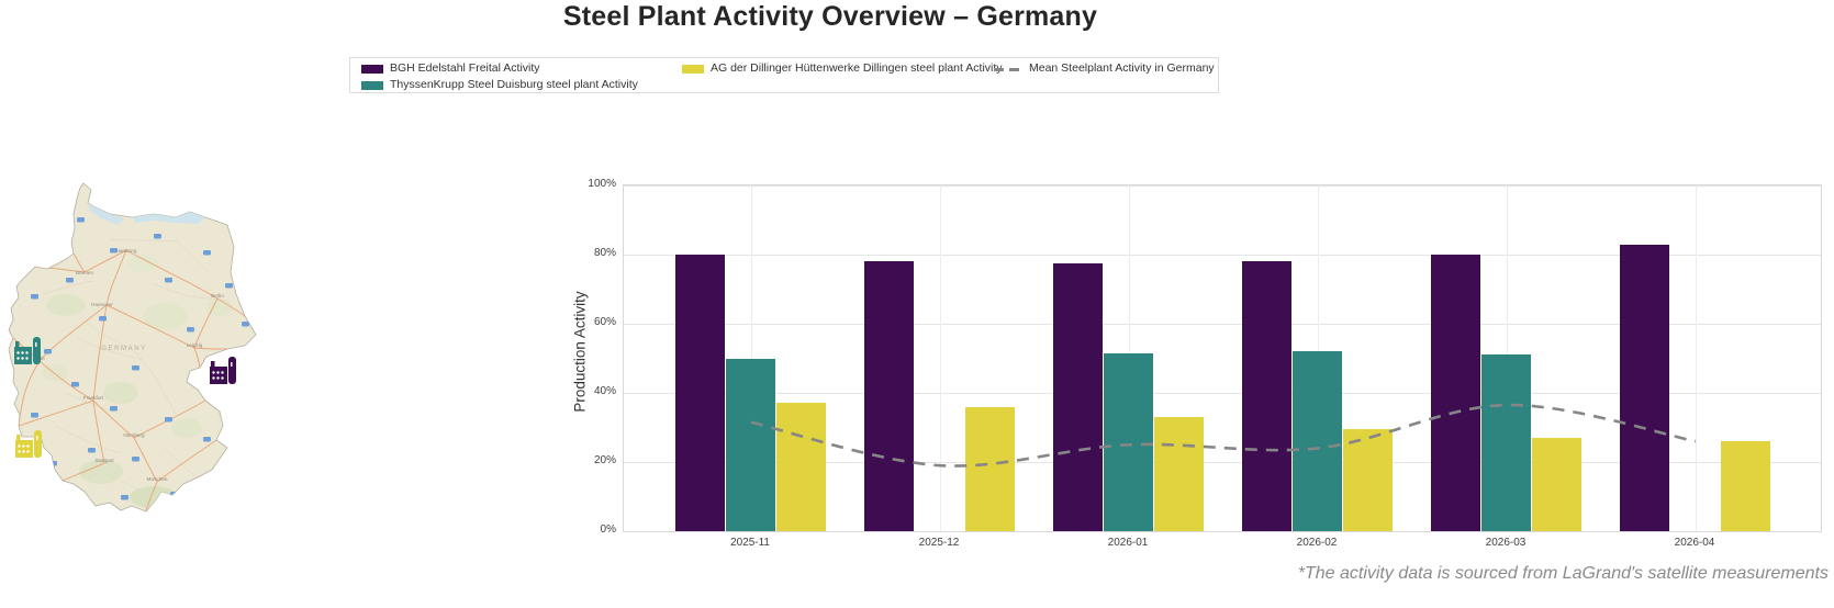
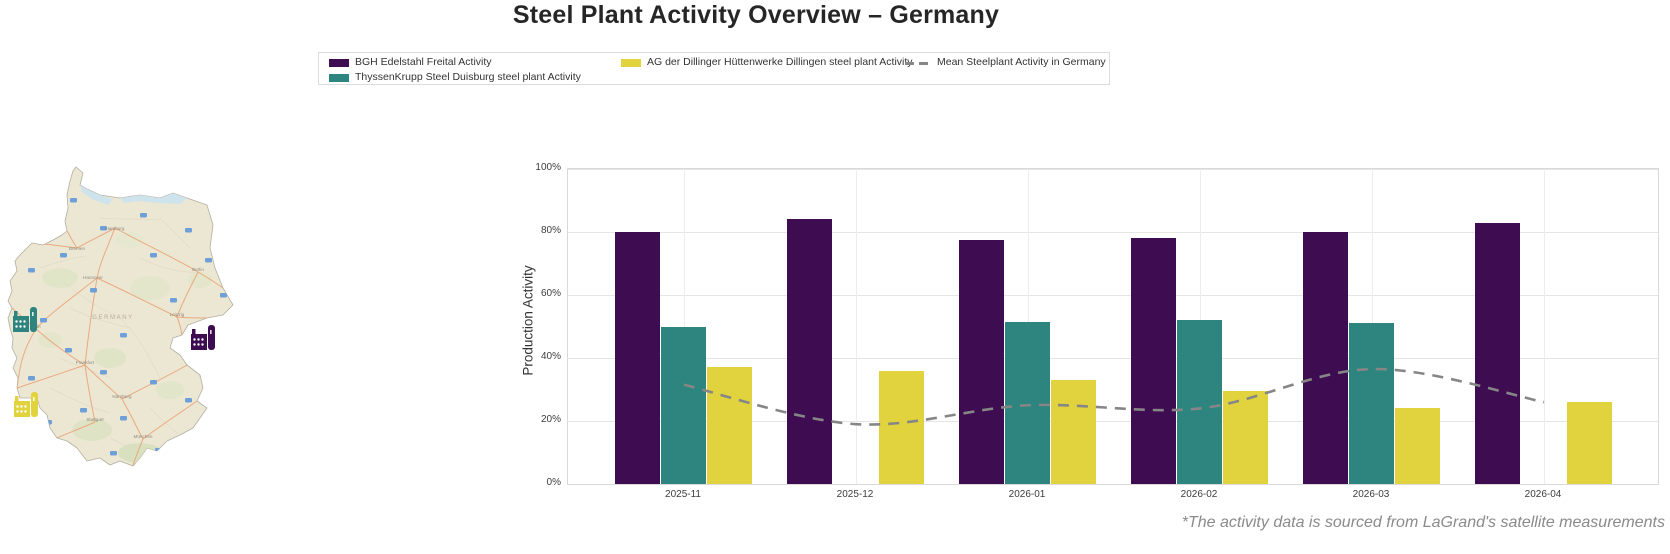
BGH Edelstahl Freital Activity/2025-12: 78% -> 84%
AG der Dillinger Hüttenwerke Dillingen steel plant Activity/2026-03: 27% -> 24%
